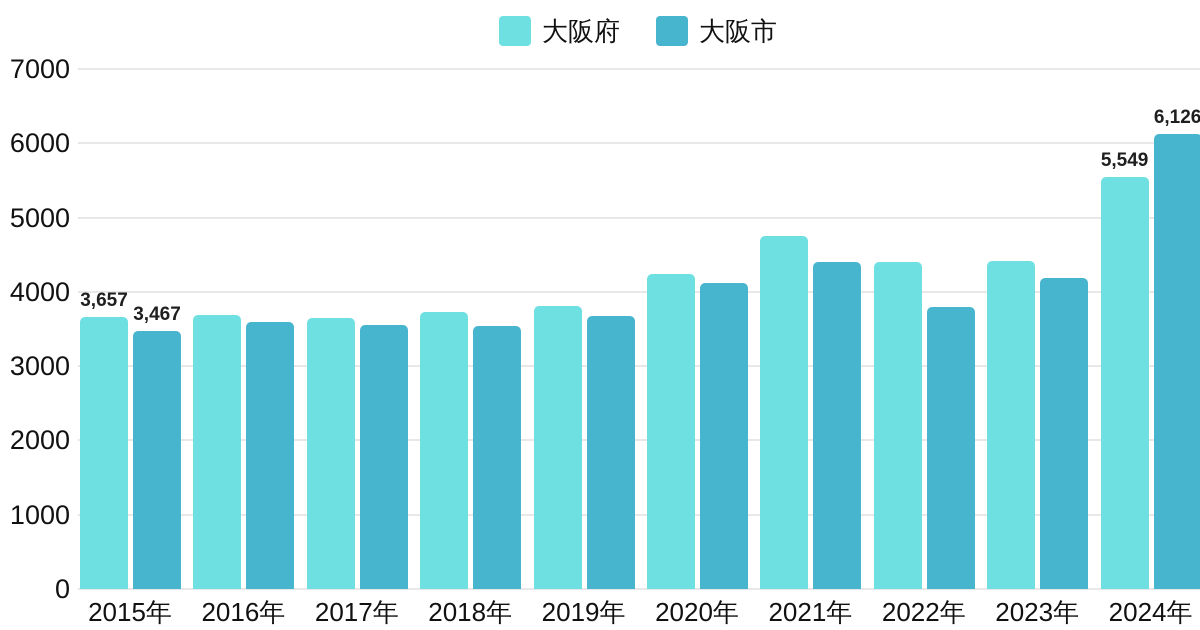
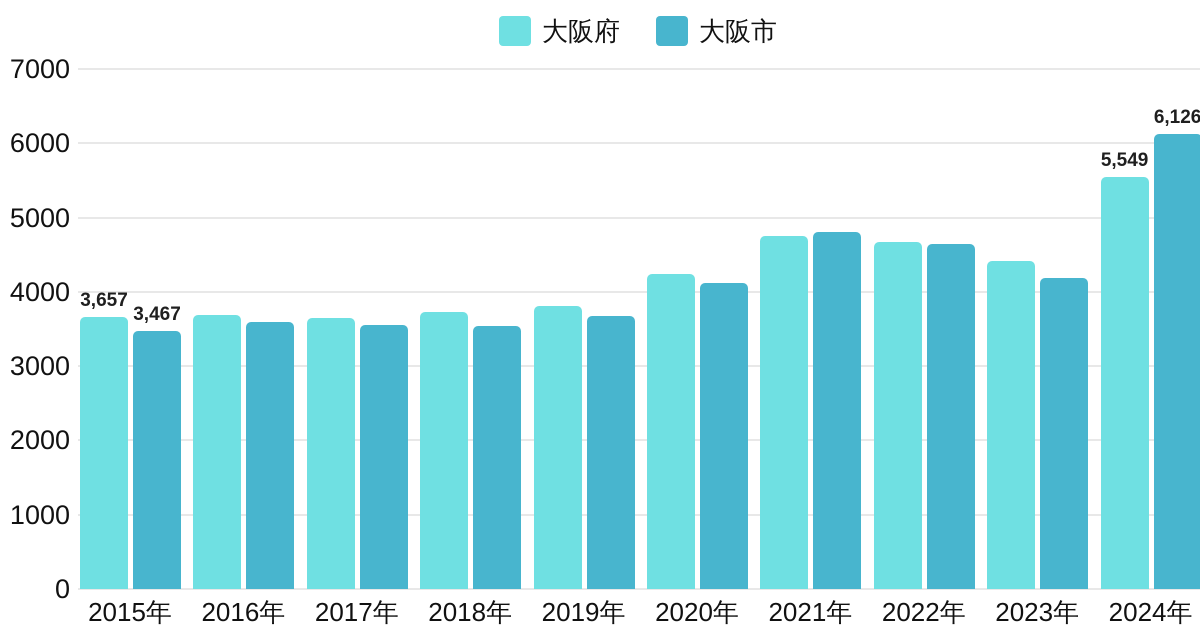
大阪市/2021年: 4400 -> 4800
大阪府/2022年: 4400 -> 4700
大阪市/2022年: 3800 -> 4600
